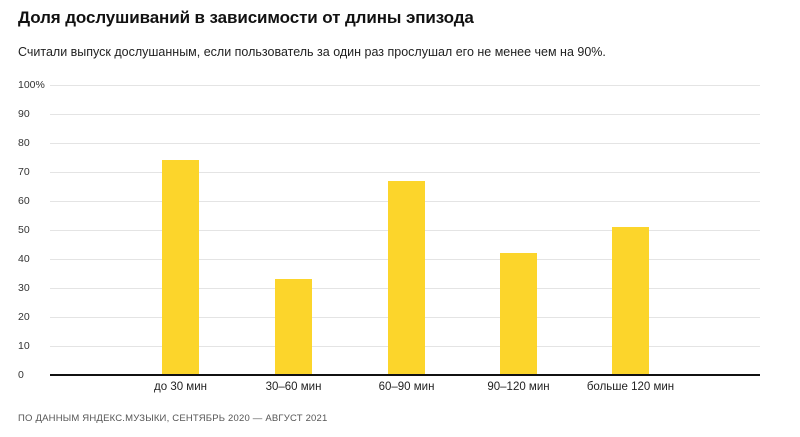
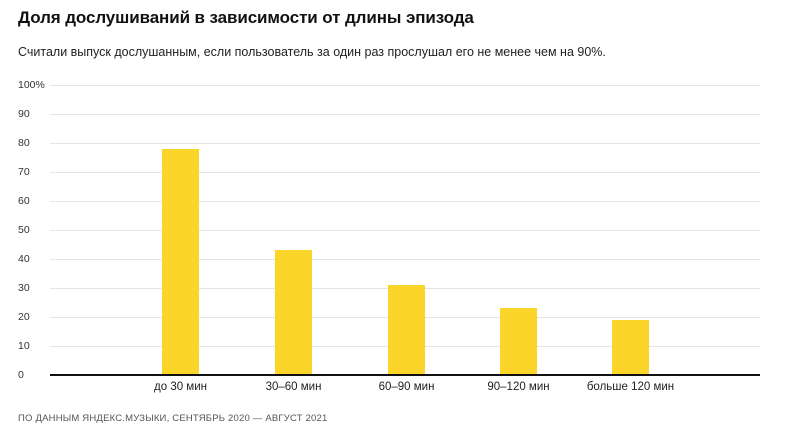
до 30 мин: 74% -> 78%
30–60 мин: 33% -> 43%
60–90 мин: 67% -> 31%
90–120 мин: 42% -> 23%
больше 120 мин: 51% -> 19%
